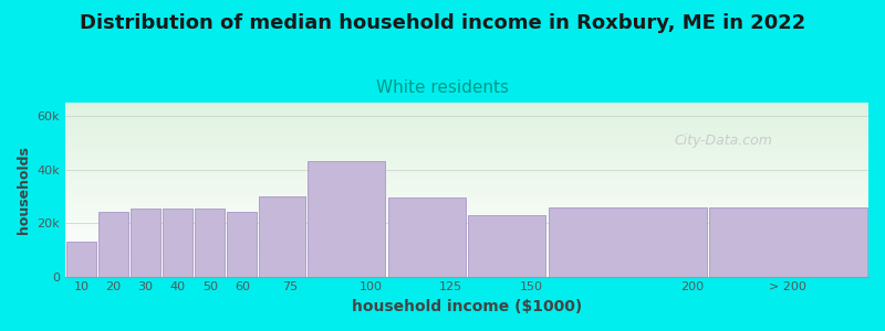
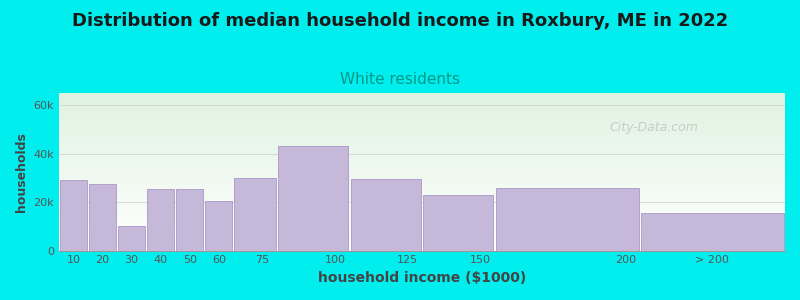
10: 13.0k -> 29.0k
20: 24.0k -> 27.5k
30: 25.5k -> 10.0k
60: 24.0k -> 20.5k
> 200: 26.0k -> 15.5k
